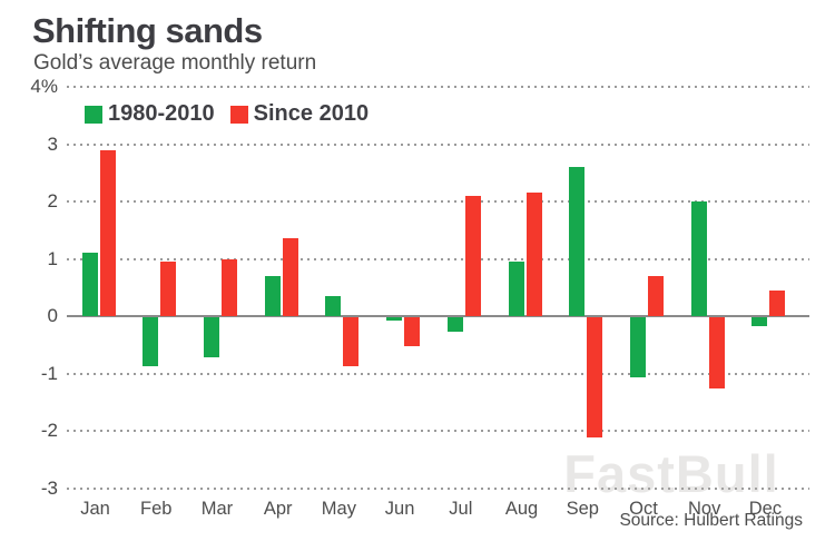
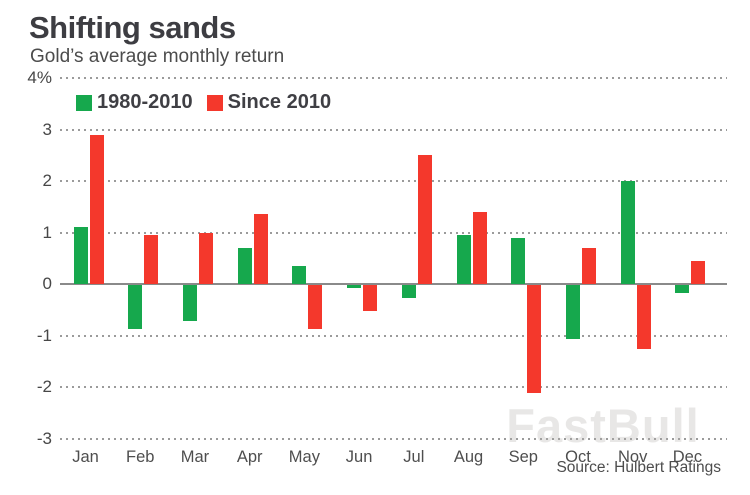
Since 2010/Jul: 2.1% -> 2.5%
Since 2010/Aug: 2.1% -> 1.4%
1980-2010/Sep: 2.6% -> 0.9%
